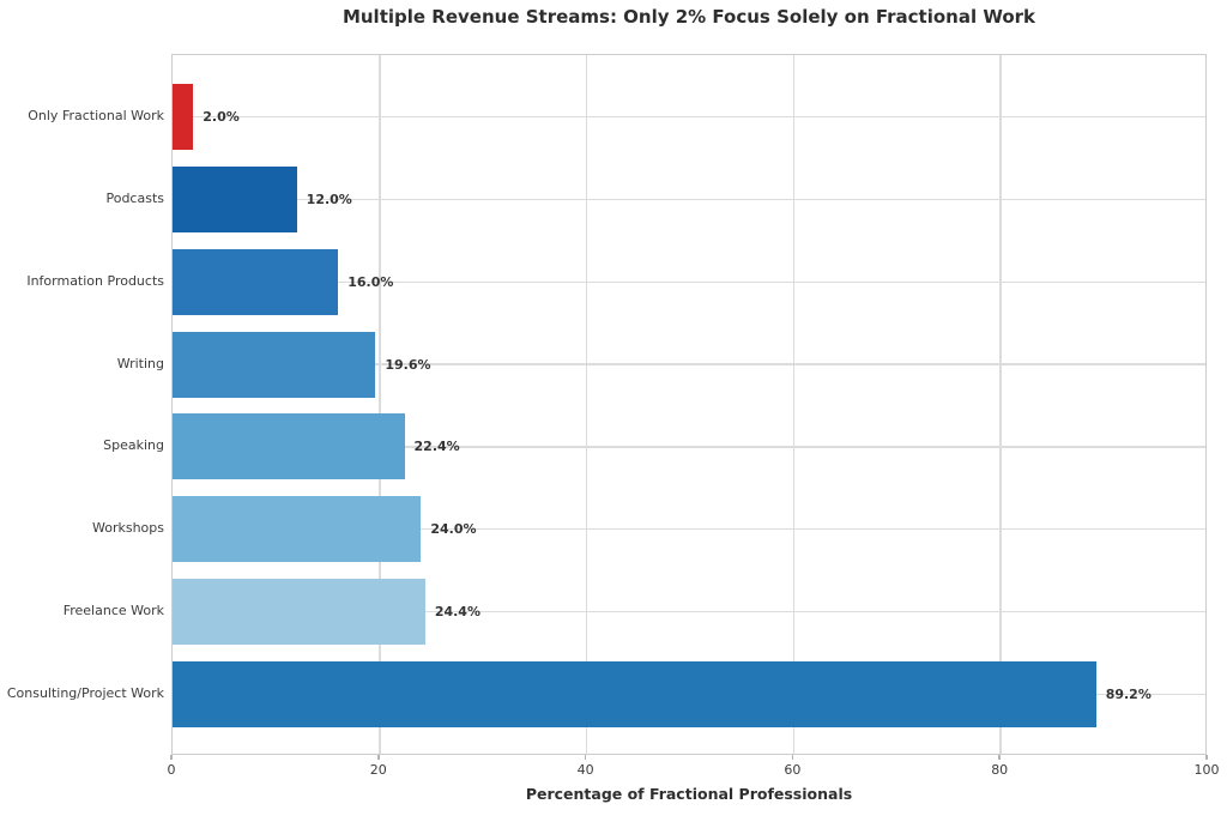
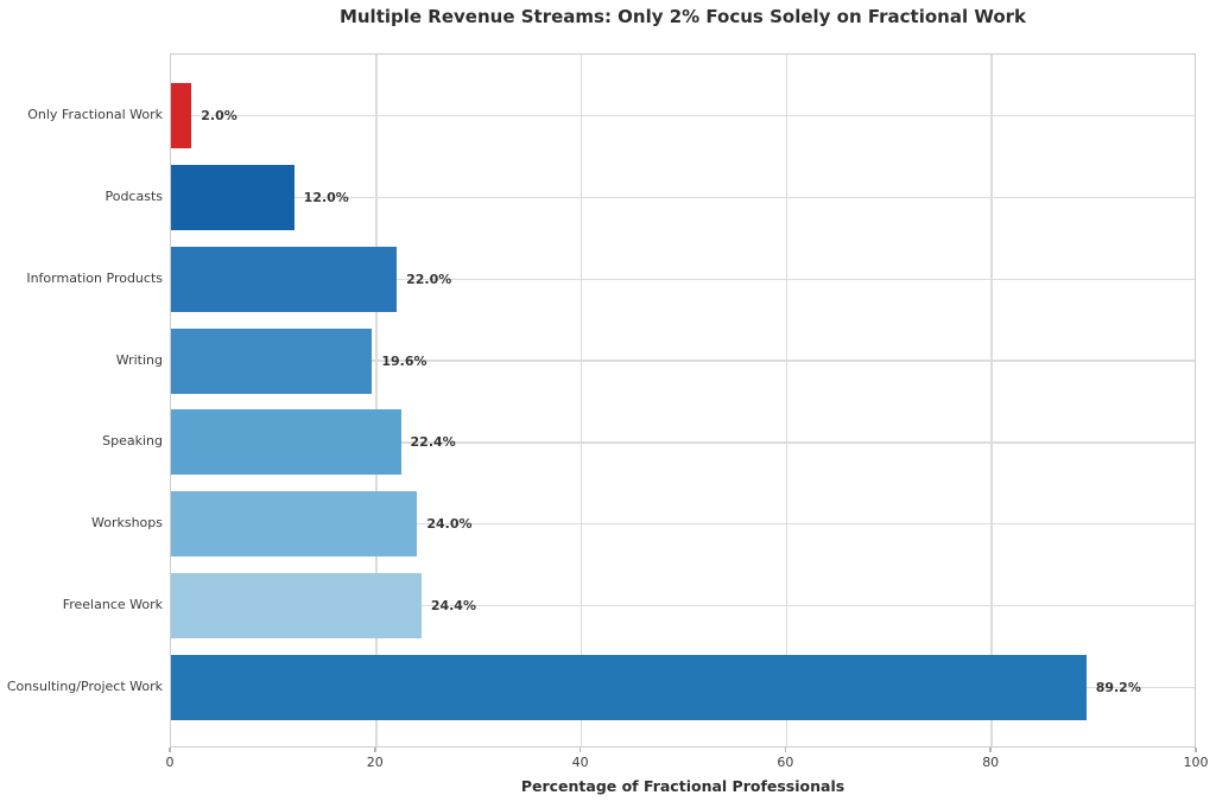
Information Products: 16.0% -> 22.0%
